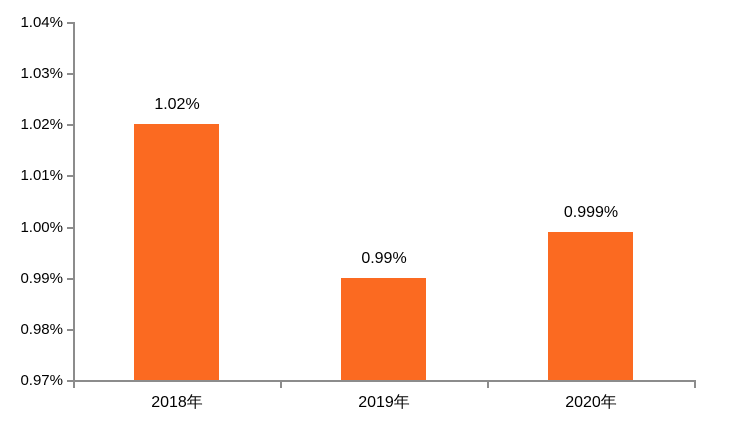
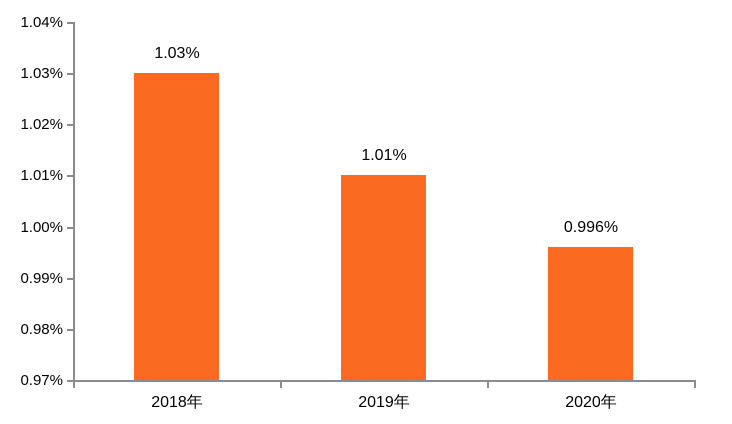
2018年: 1.02% -> 1.03%
2019年: 0.99% -> 1.01%
2020年: 0.999% -> 0.996%
